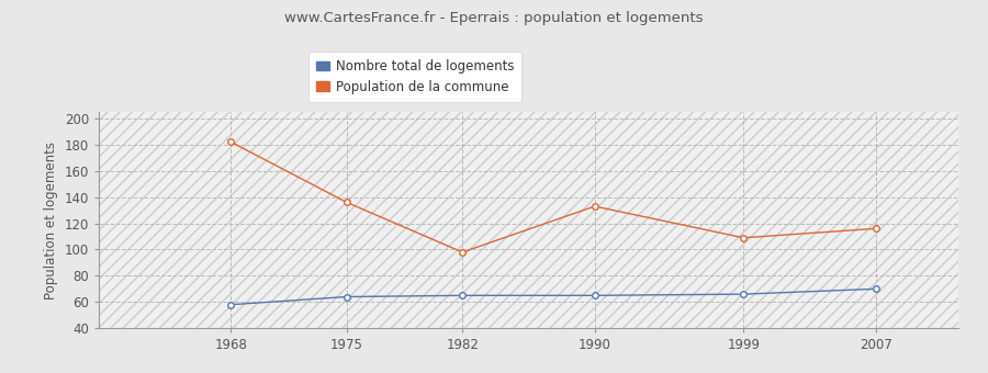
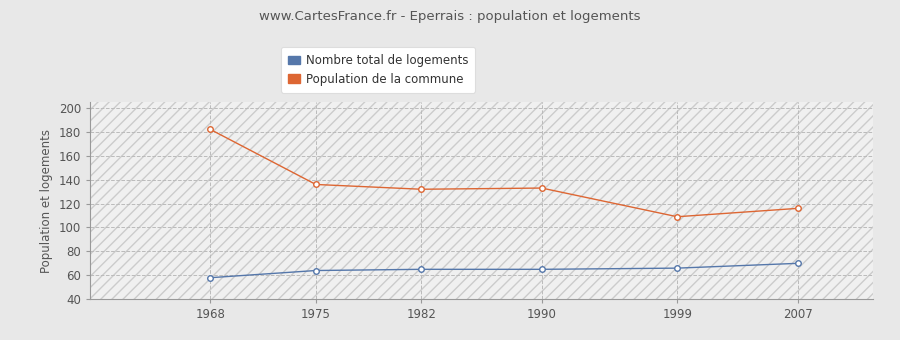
Population de la commune/1982: 98 -> 132
